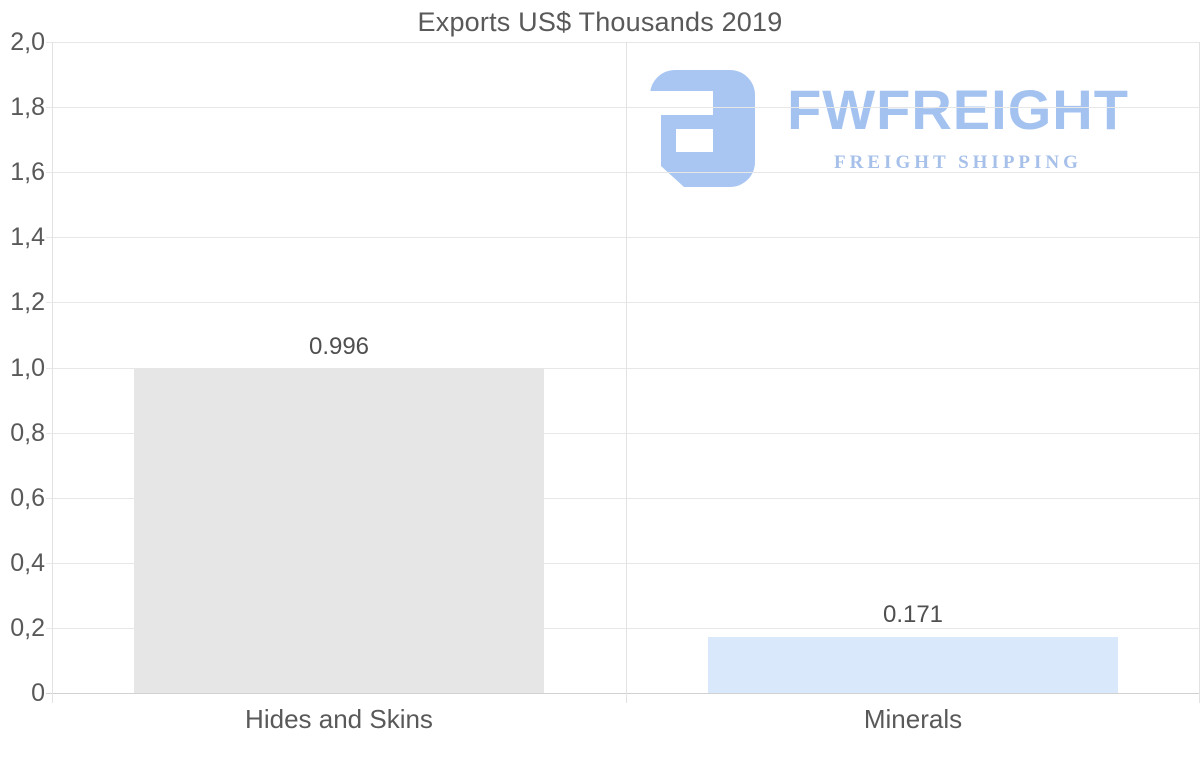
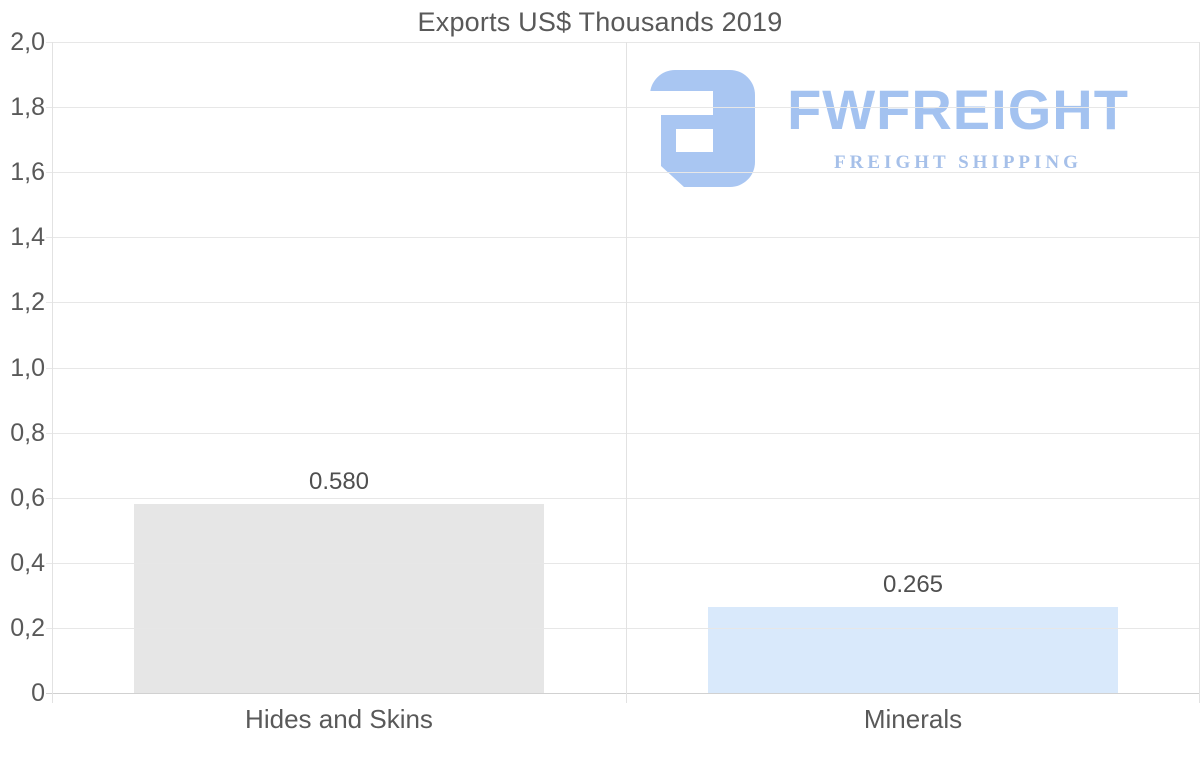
Hides and Skins: 0.996 -> 0.580
Minerals: 0.171 -> 0.265
